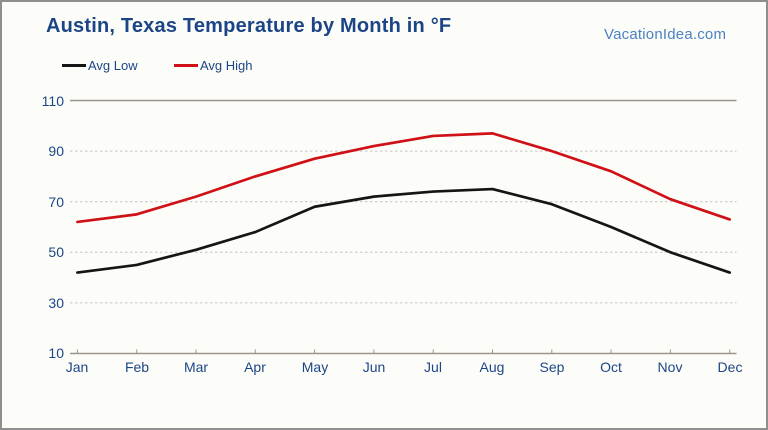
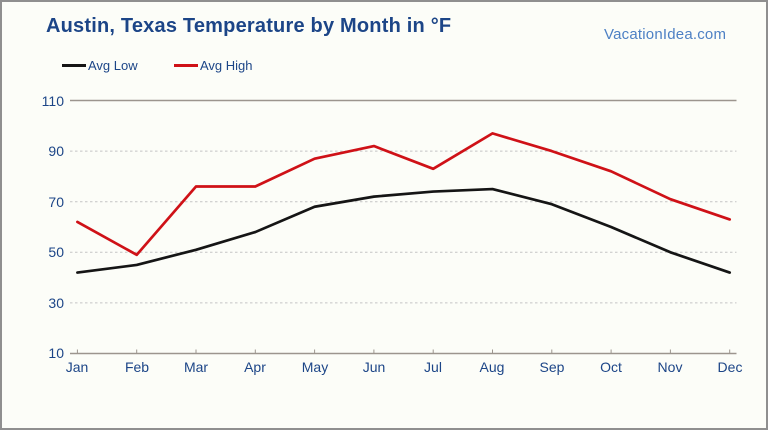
Avg High/Feb: 65 -> 49
Avg High/Mar: 72 -> 76
Avg High/Apr: 80 -> 76
Avg High/Jul: 96 -> 83
